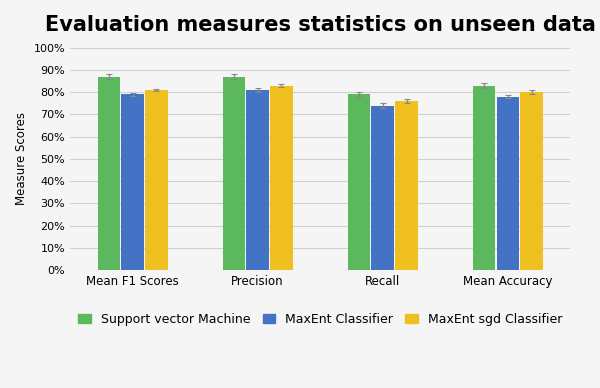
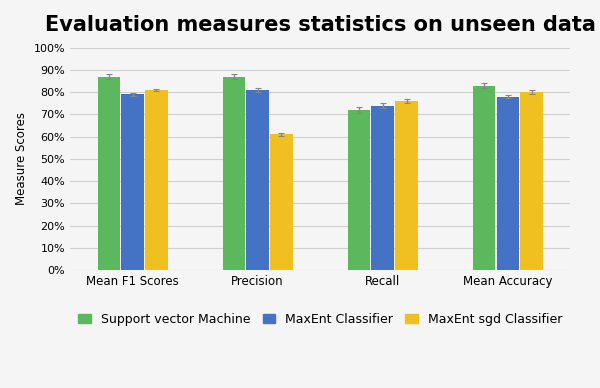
MaxEnt sgd Classifier/Precision: 83% -> 61%
Support vector Machine/Recall: 79% -> 72%
